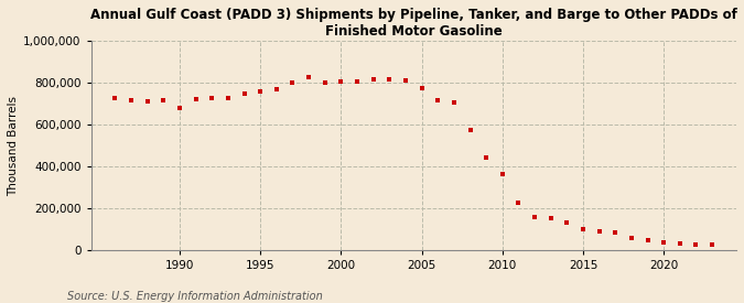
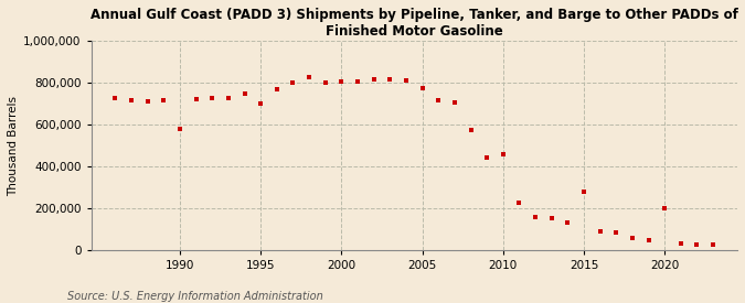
1990: 680,000 -> 580,000
1995: 760,000 -> 700,000
2010: 360,000 -> 460,000
2015: 100,000 -> 280,000
2020: 40,000 -> 200,000
